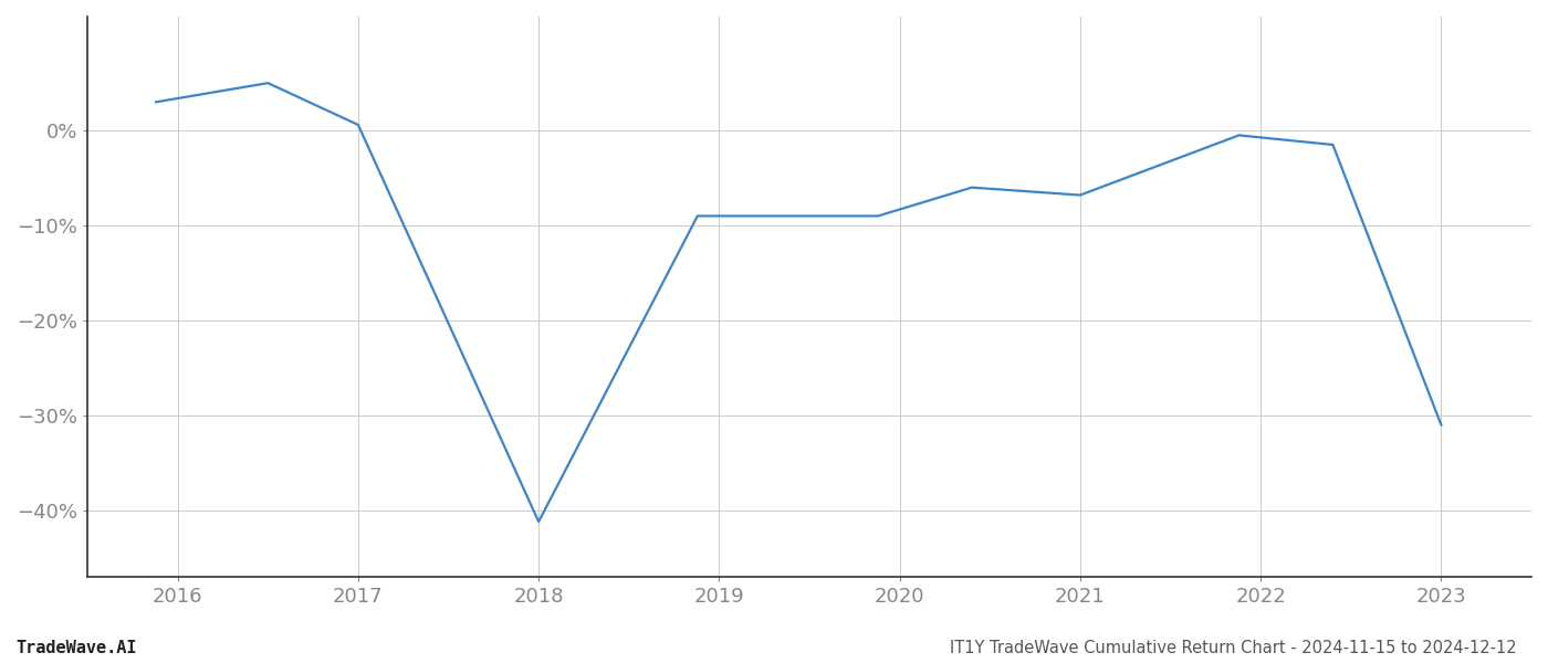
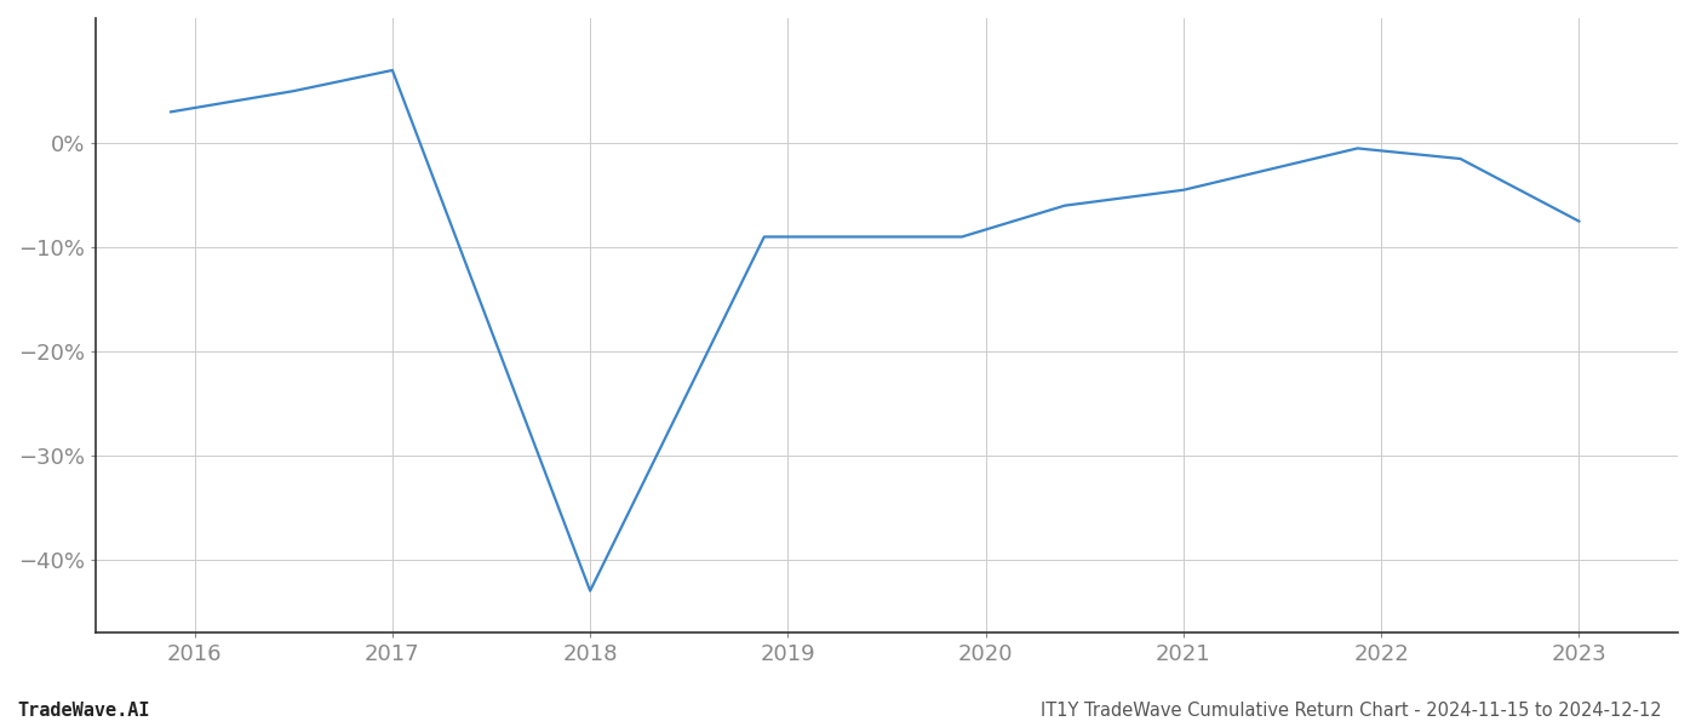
2017: 0.6% -> 7.0%
2018: -41.2% -> -43.0%
2021: -6.8% -> -4.5%
2023: -31.0% -> -7.5%
